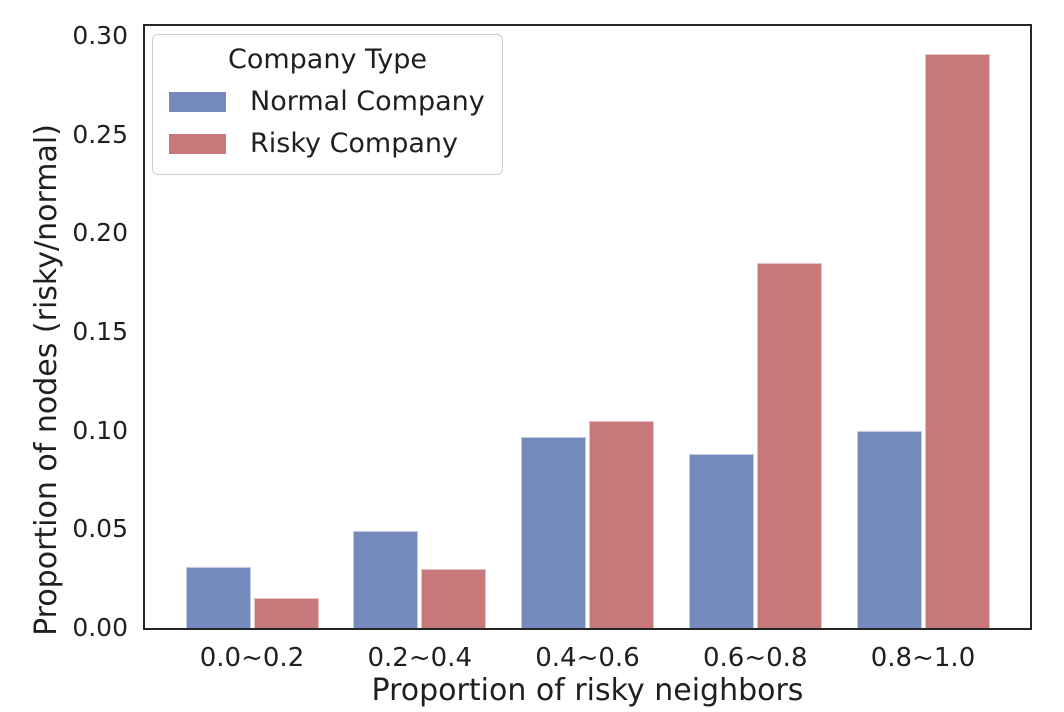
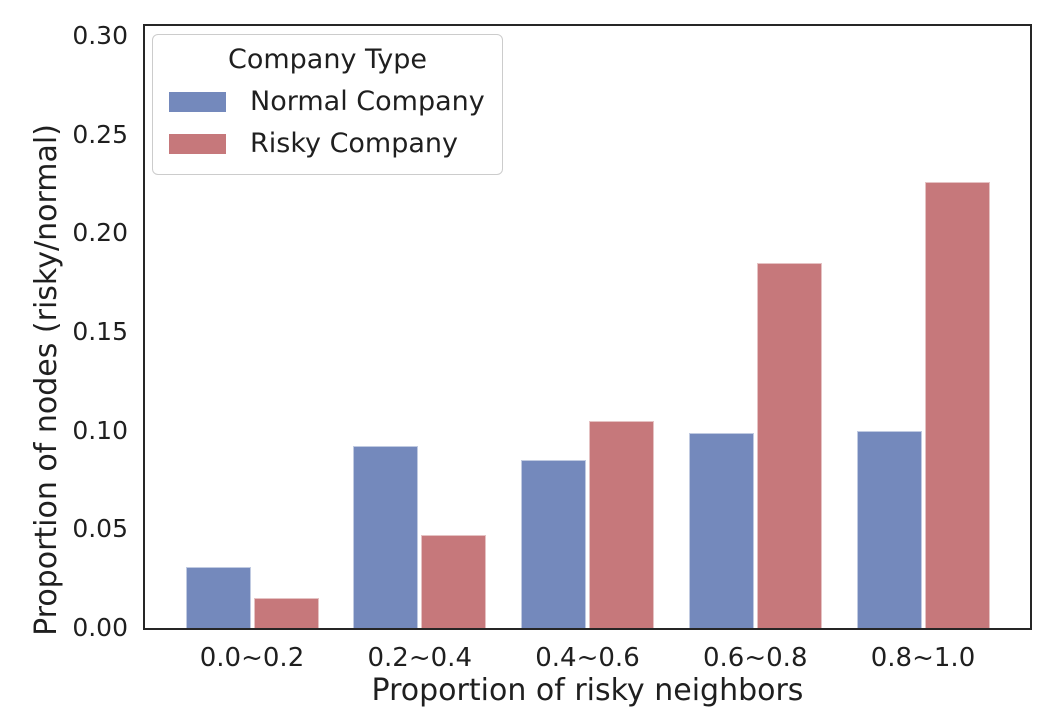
Normal Company/0.2~0.4: 0.049 -> 0.092
Risky Company/0.2~0.4: 0.030 -> 0.047
Normal Company/0.4~0.6: 0.097 -> 0.085
Normal Company/0.6~0.8: 0.088 -> 0.099
Risky Company/0.8~1.0: 0.291 -> 0.226
